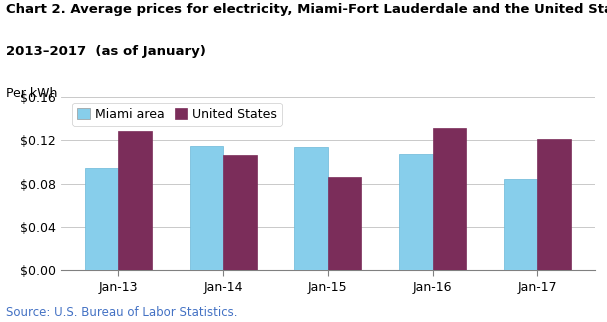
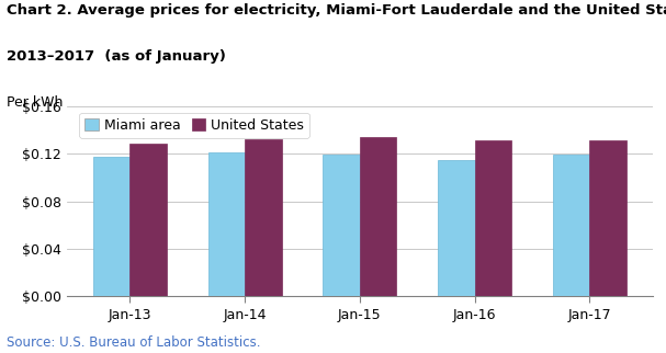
Miami area/Jan-13: $0.094 -> $0.117
Miami area/Jan-14: $0.115 -> $0.121
United States/Jan-14: $0.106 -> $0.132
Miami area/Jan-15: $0.114 -> $0.119
United States/Jan-15: $0.086 -> $0.134
Miami area/Jan-16: $0.107 -> $0.115
Miami area/Jan-17: $0.084 -> $0.119
United States/Jan-17: $0.121 -> $0.131
